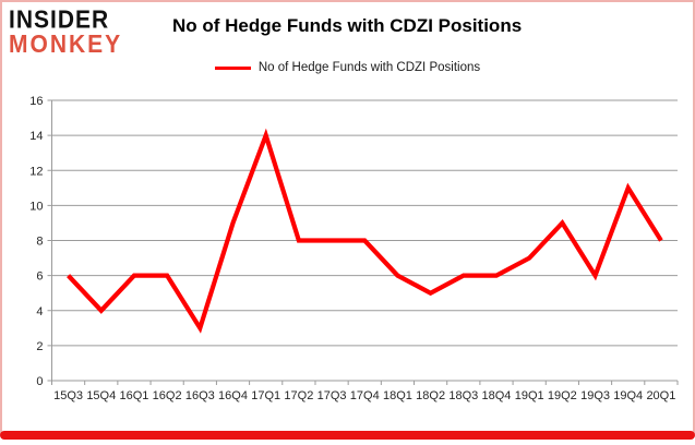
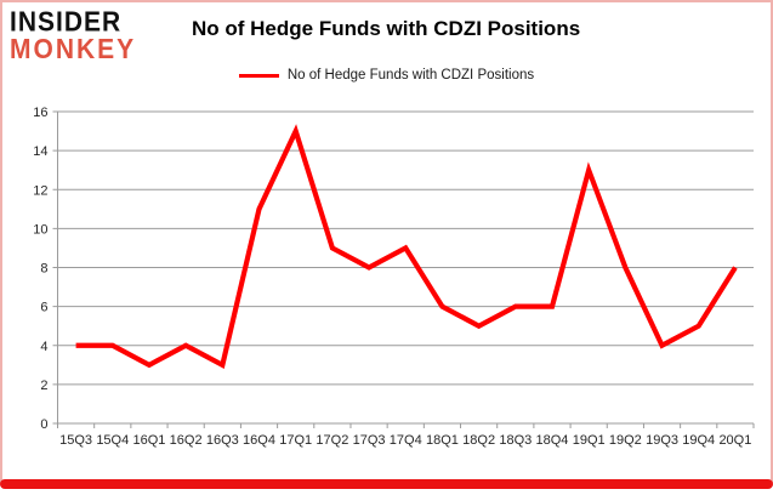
15Q3: 6 -> 4
16Q1: 6 -> 3
16Q2: 6 -> 4
16Q4: 9 -> 11
17Q1: 14 -> 15
17Q2: 8 -> 9
17Q4: 8 -> 9
19Q1: 7 -> 13
19Q2: 9 -> 8
19Q3: 6 -> 4
19Q4: 11 -> 5
